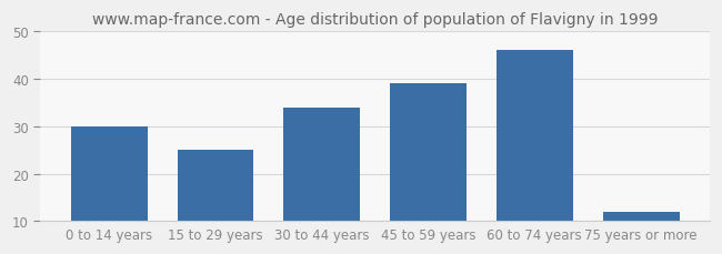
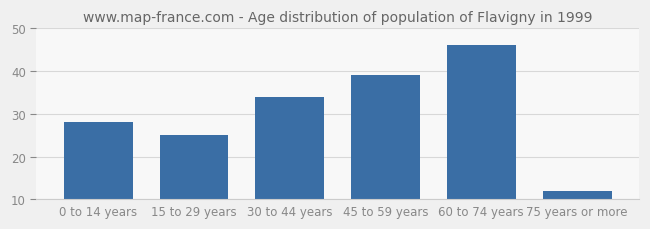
0 to 14 years: 30 -> 28
